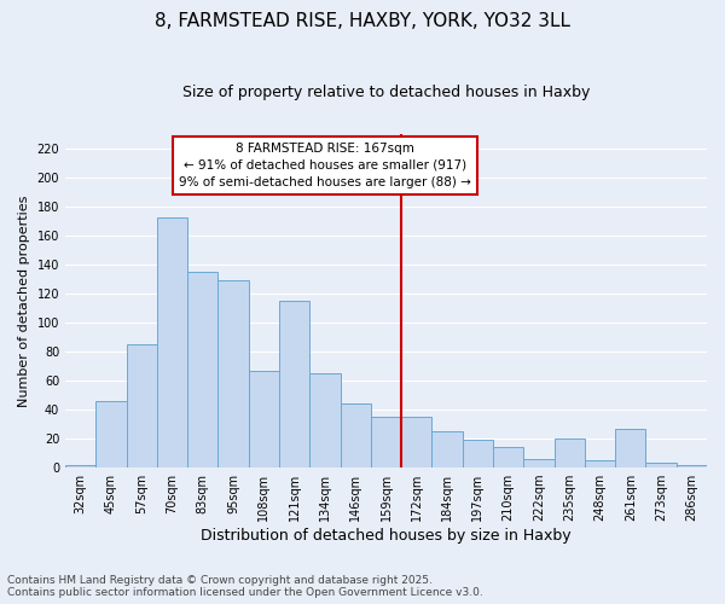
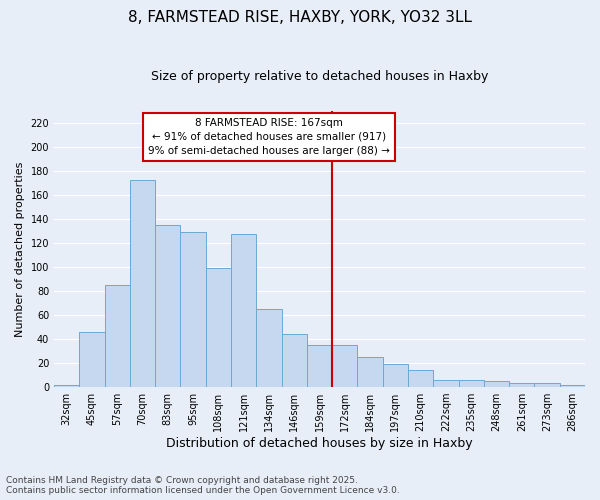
108sqm: 67 -> 99
121sqm: 115 -> 127
235sqm: 20 -> 6
261sqm: 27 -> 3
